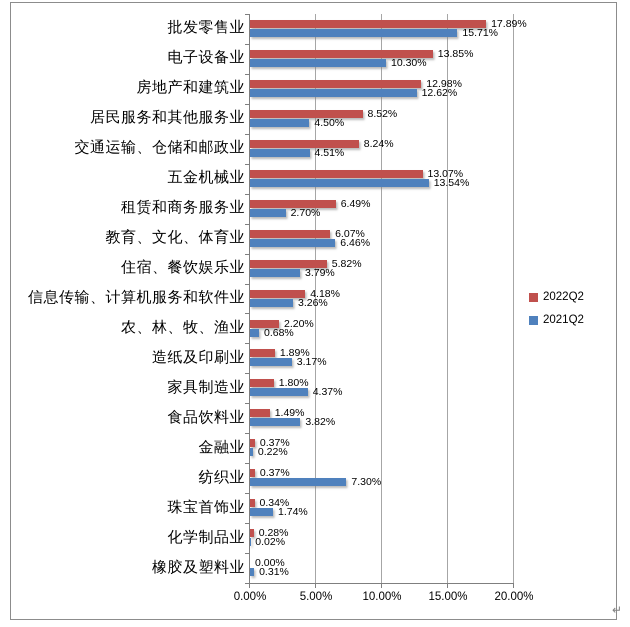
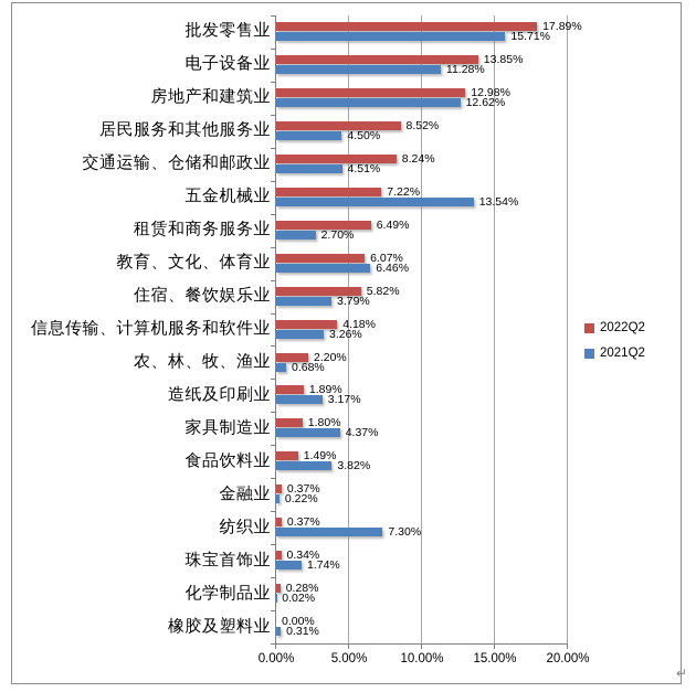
2021Q2/电子设备业: 10.30% -> 11.28%
2022Q2/五金机械业: 13.07% -> 7.22%
